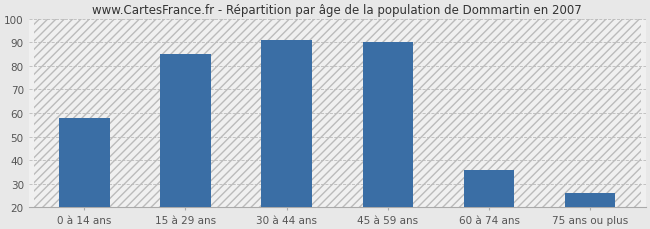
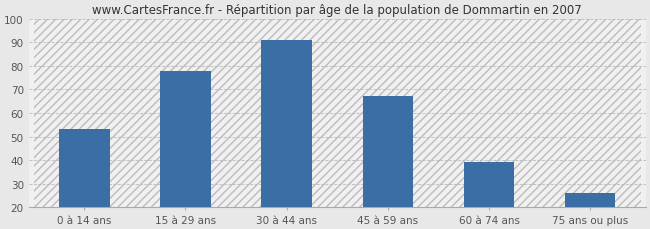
0 à 14 ans: 58 -> 53
15 à 29 ans: 85 -> 78
45 à 59 ans: 90 -> 67
60 à 74 ans: 36 -> 39
